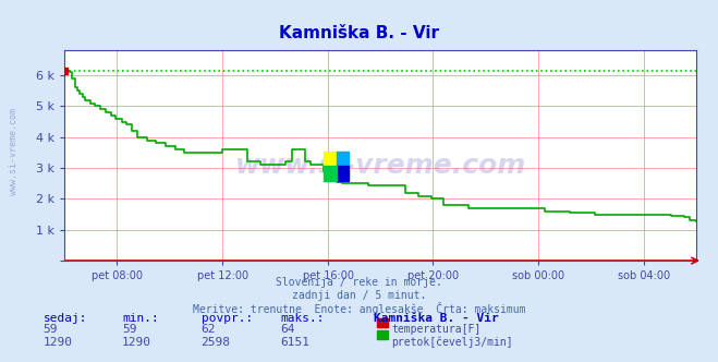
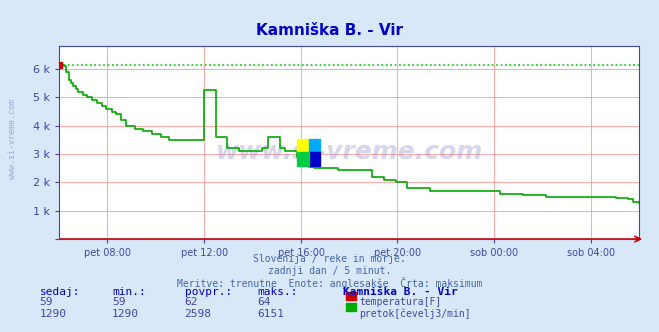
pet 12:00: 3.60 k -> 5.25 k
